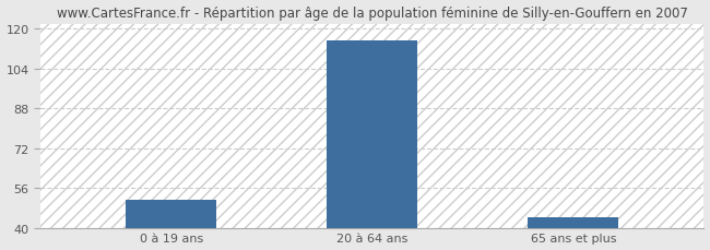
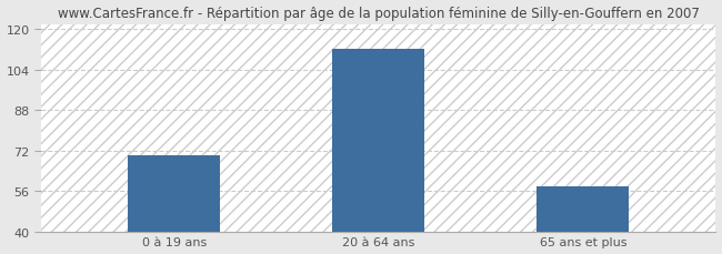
0 à 19 ans: 51 -> 70
20 à 64 ans: 115 -> 112
65 ans et plus: 44 -> 58
